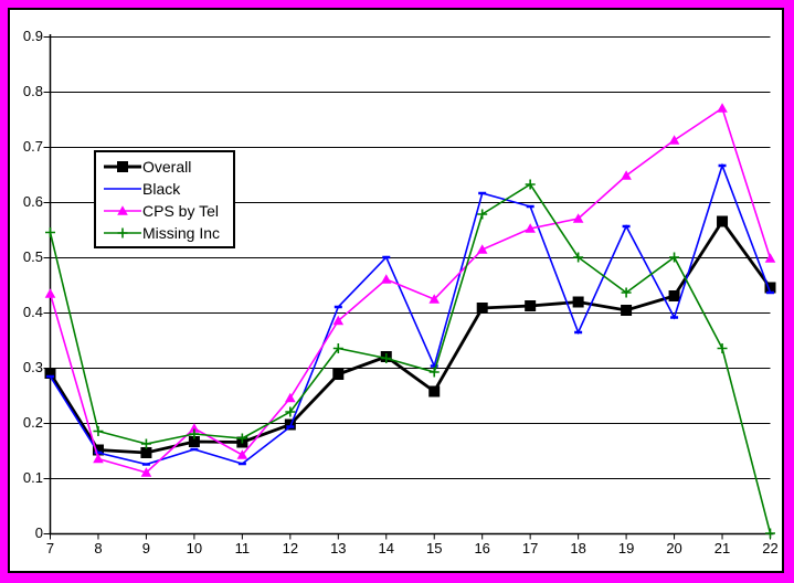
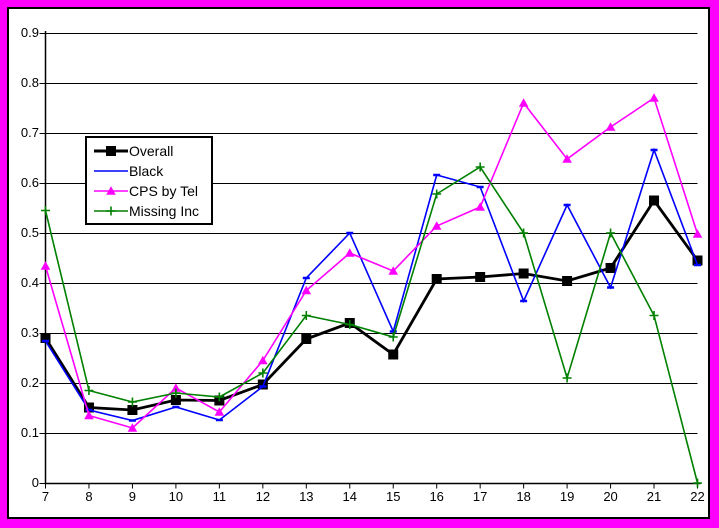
CPS by Tel/18: 0.57 -> 0.76
Missing Inc/19: 0.44 -> 0.21
